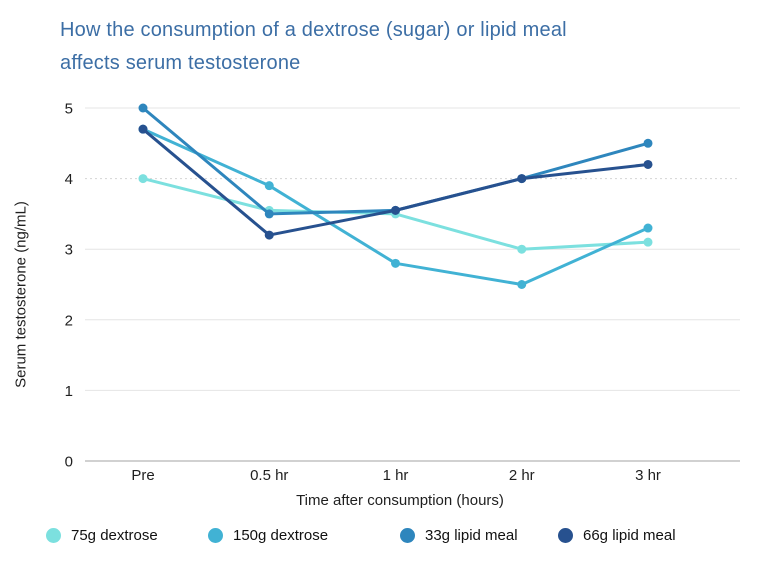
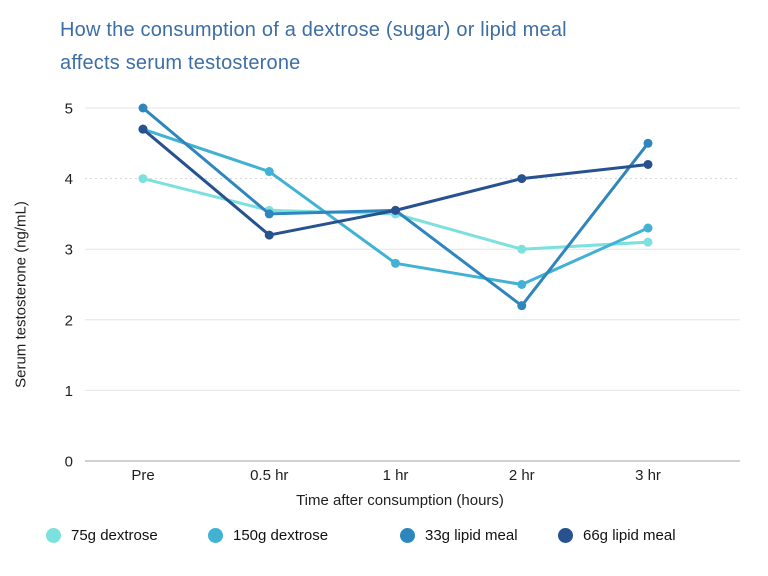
150g dextrose/0.5 hr: 3.9 -> 4.1
33g lipid meal/2 hr: 4.0 -> 2.2
